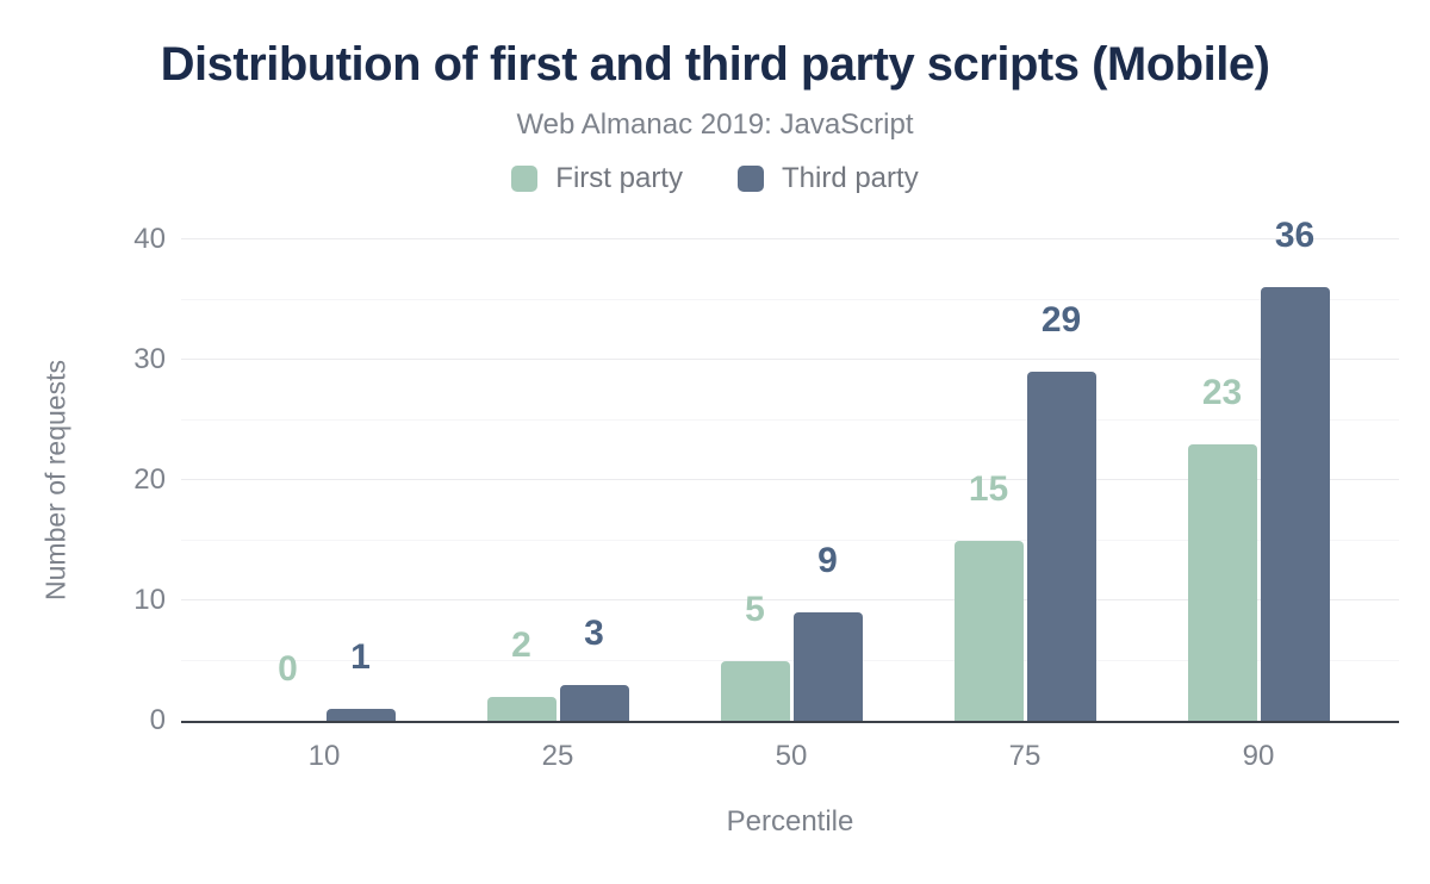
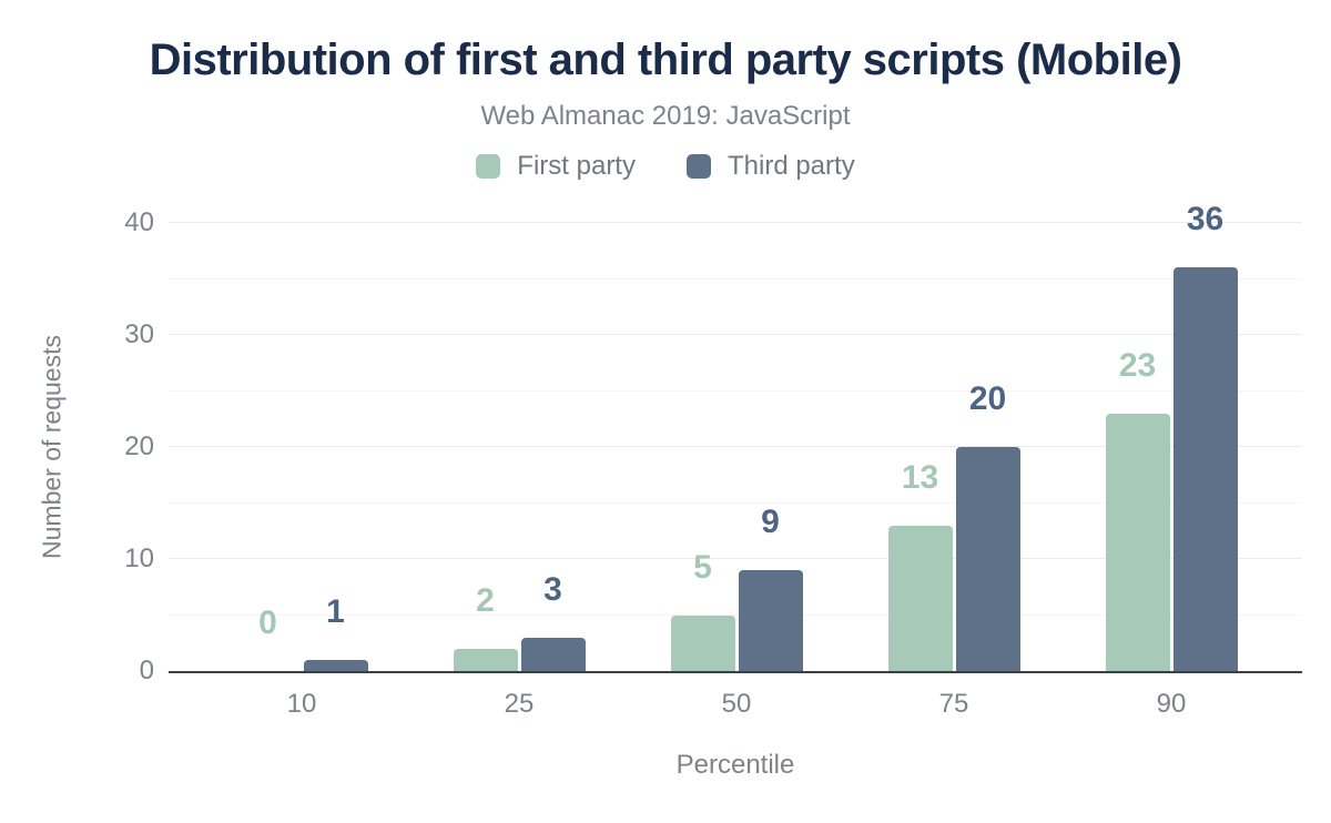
First party/75: 15 -> 13
Third party/75: 29 -> 20
